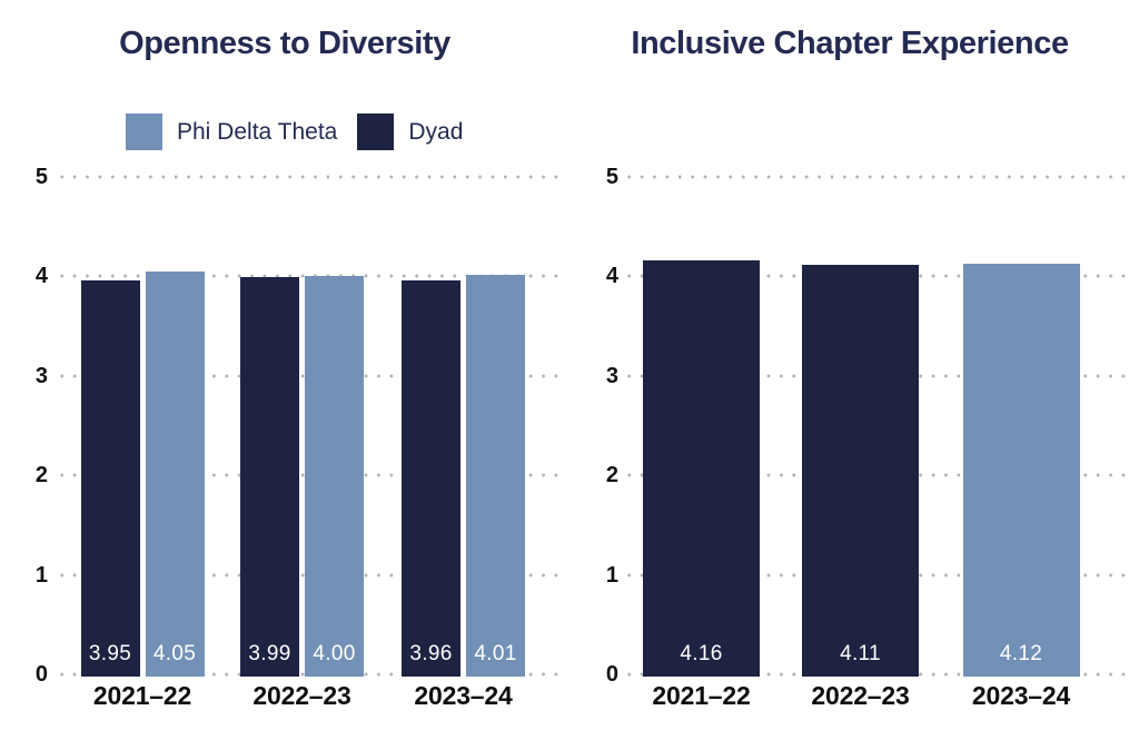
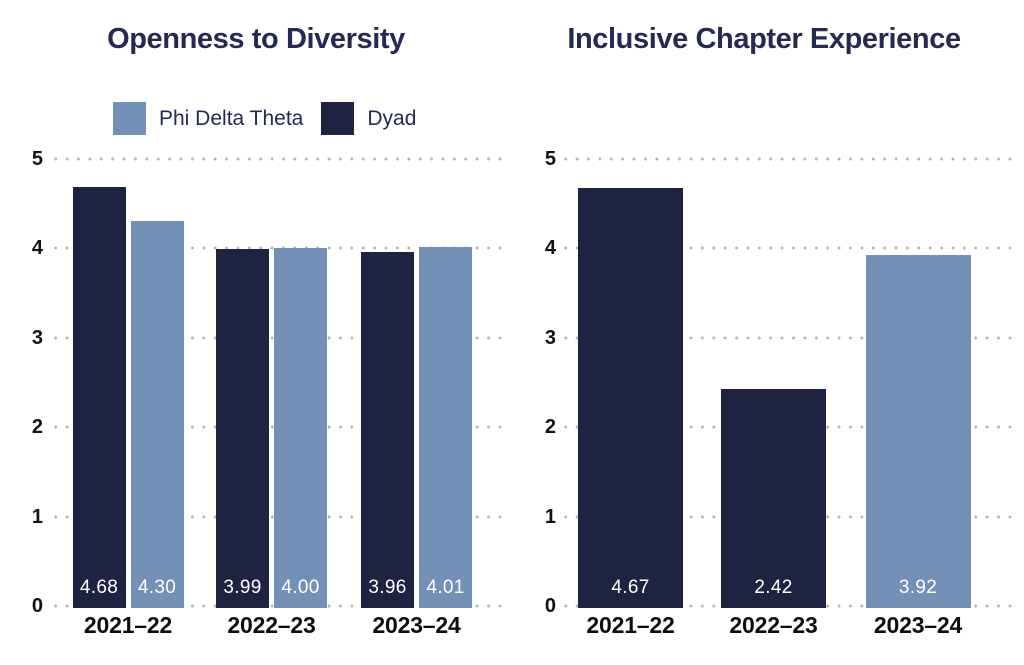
Openness to Diversity/Dyad/2021–22: 3.95 -> 4.68
Openness to Diversity/Phi Delta Theta/2021–22: 4.05 -> 4.30
Inclusive Chapter Experience/2021–22: 4.16 -> 4.67
Inclusive Chapter Experience/2022–23: 4.11 -> 2.42
Inclusive Chapter Experience/2023–24: 4.12 -> 3.92
